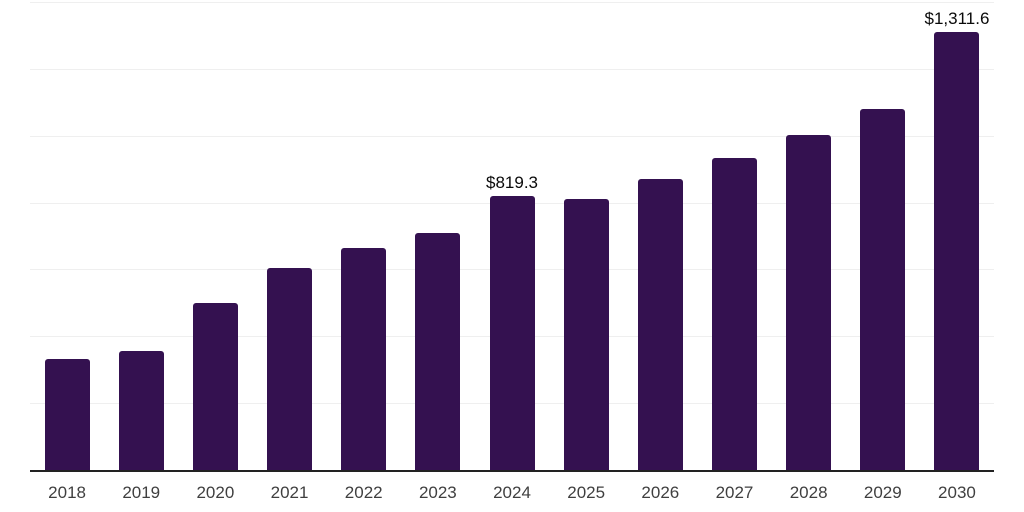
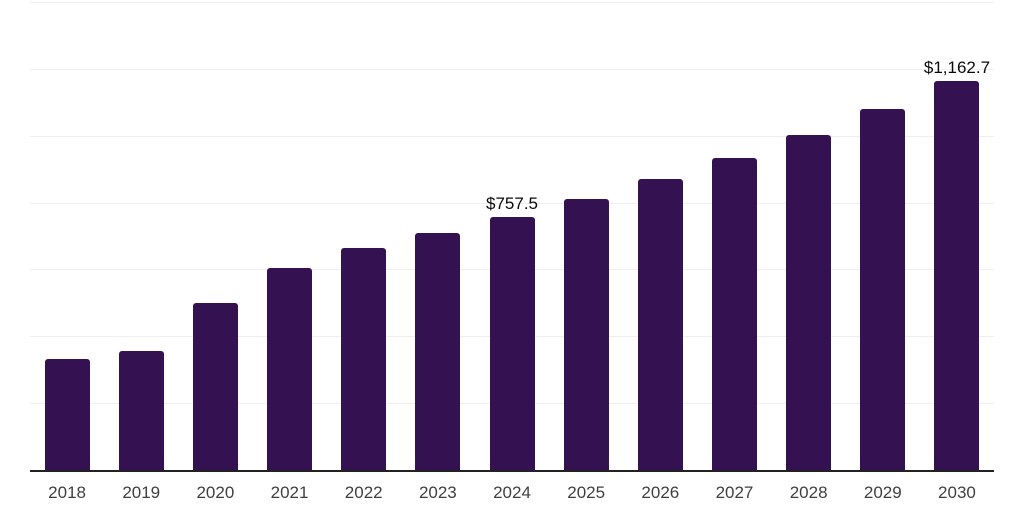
2024: $819.3 -> $757.5
2030: $1,311.6 -> $1,162.7
